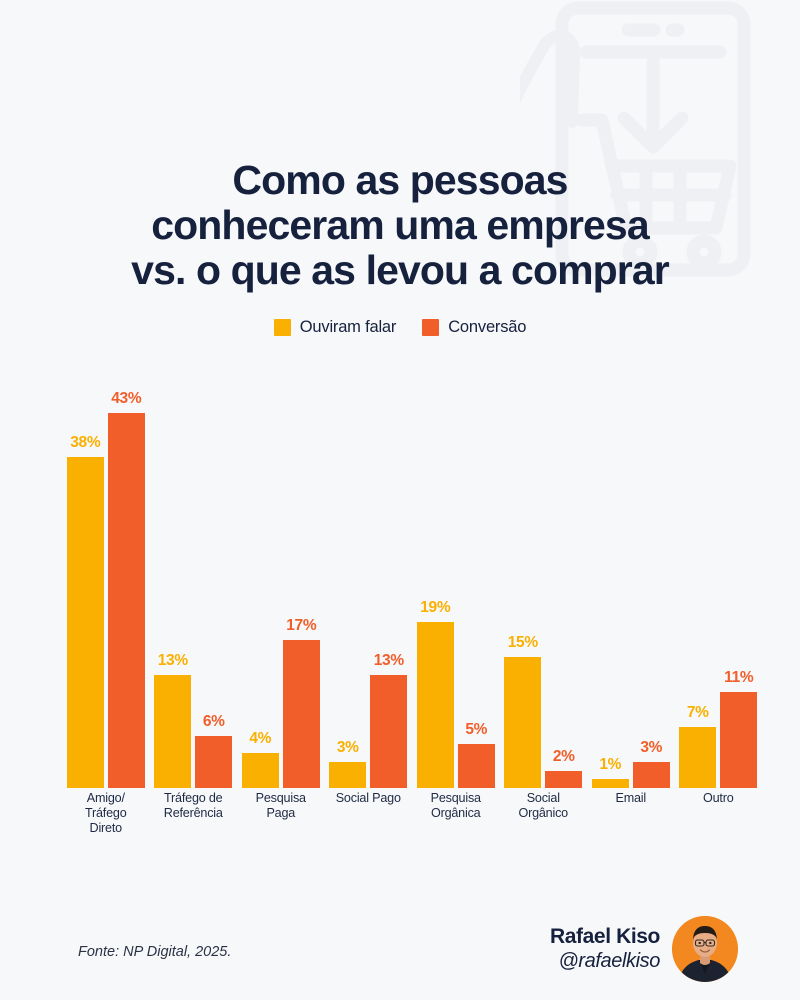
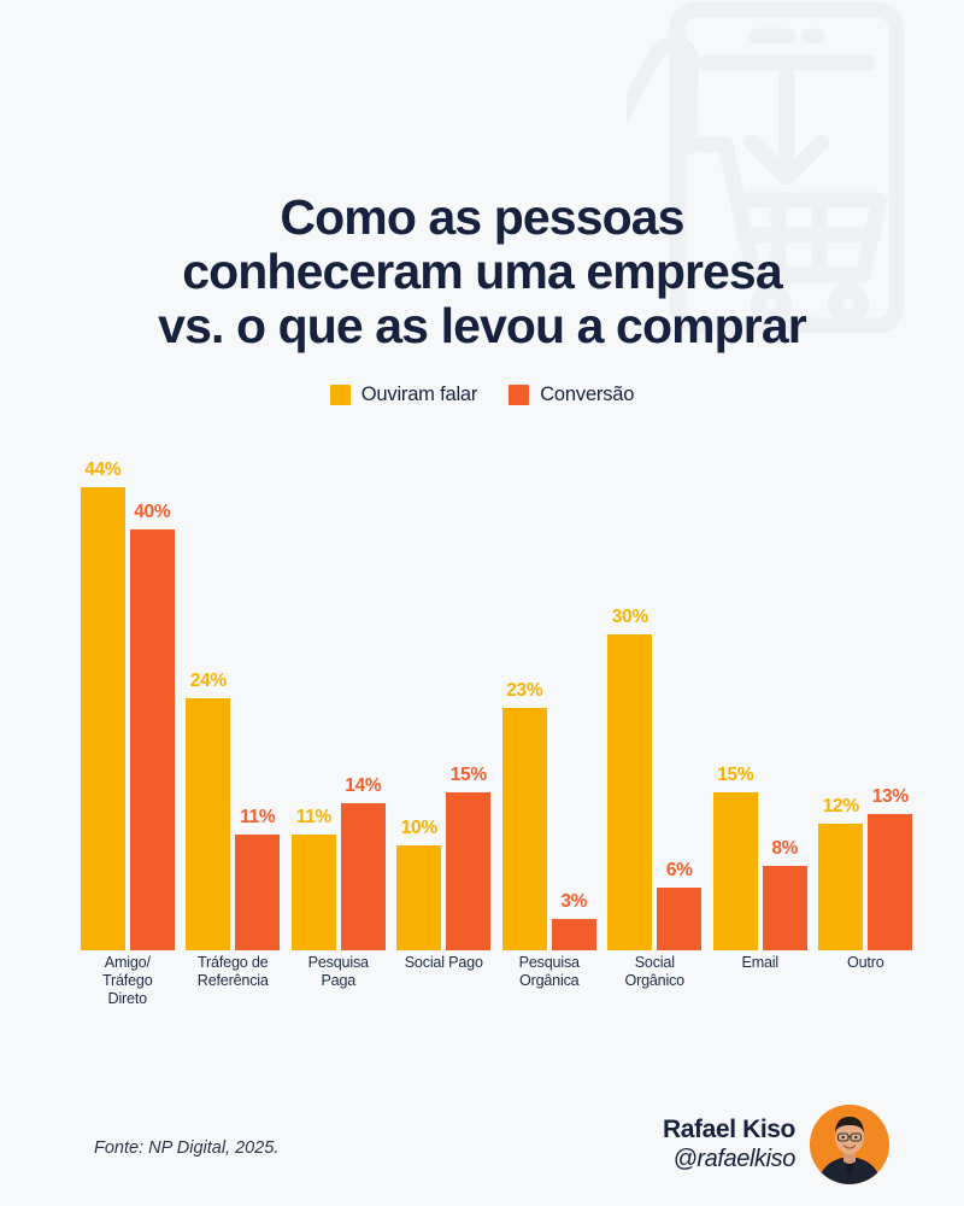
Ouviram falar/Amigo/ Tráfego Direto: 38% -> 44%
Conversão/Amigo/ Tráfego Direto: 43% -> 40%
Ouviram falar/Tráfego de Referência: 13% -> 24%
Conversão/Tráfego de Referência: 6% -> 11%
Ouviram falar/Pesquisa Paga: 4% -> 11%
Conversão/Pesquisa Paga: 17% -> 14%
Ouviram falar/Social Pago: 3% -> 10%
Conversão/Social Pago: 13% -> 15%
Ouviram falar/Pesquisa Orgânica: 19% -> 23%
Conversão/Pesquisa Orgânica: 5% -> 3%
Ouviram falar/Social Orgânico: 15% -> 30%
Conversão/Social Orgânico: 2% -> 6%
Ouviram falar/Email: 1% -> 15%
Conversão/Email: 3% -> 8%
Ouviram falar/Outro: 7% -> 12%
Conversão/Outro: 11% -> 13%
